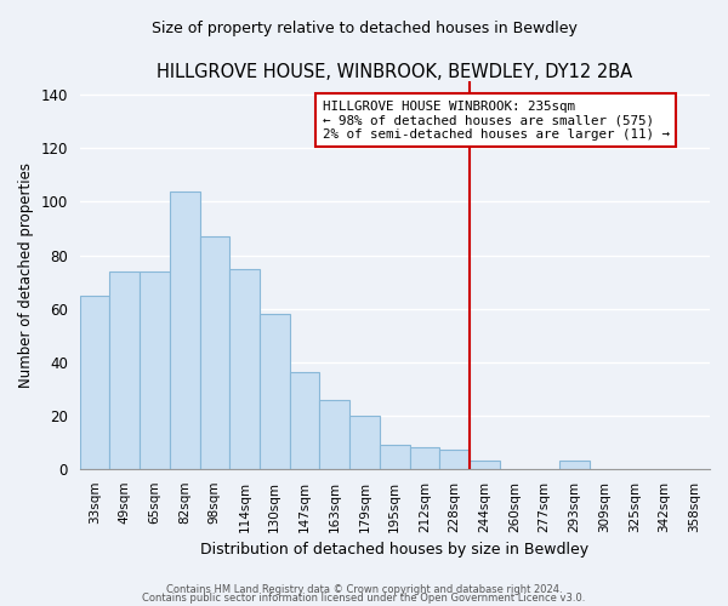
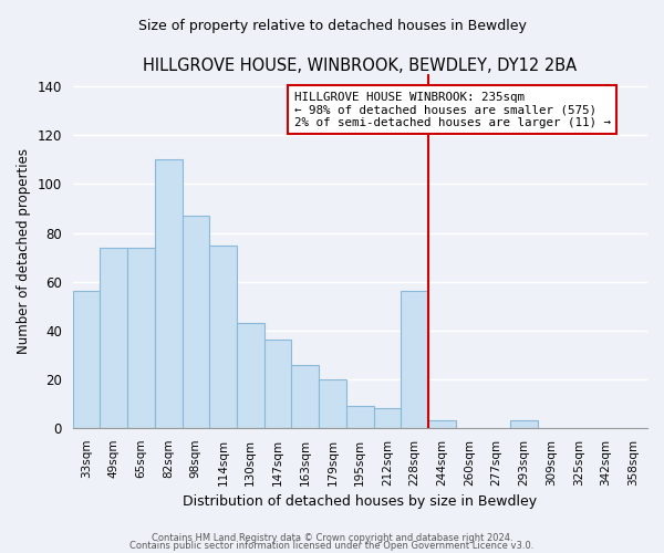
33sqm: 65 -> 56
82sqm: 104 -> 110
130sqm: 58 -> 43
228sqm: 7 -> 56
